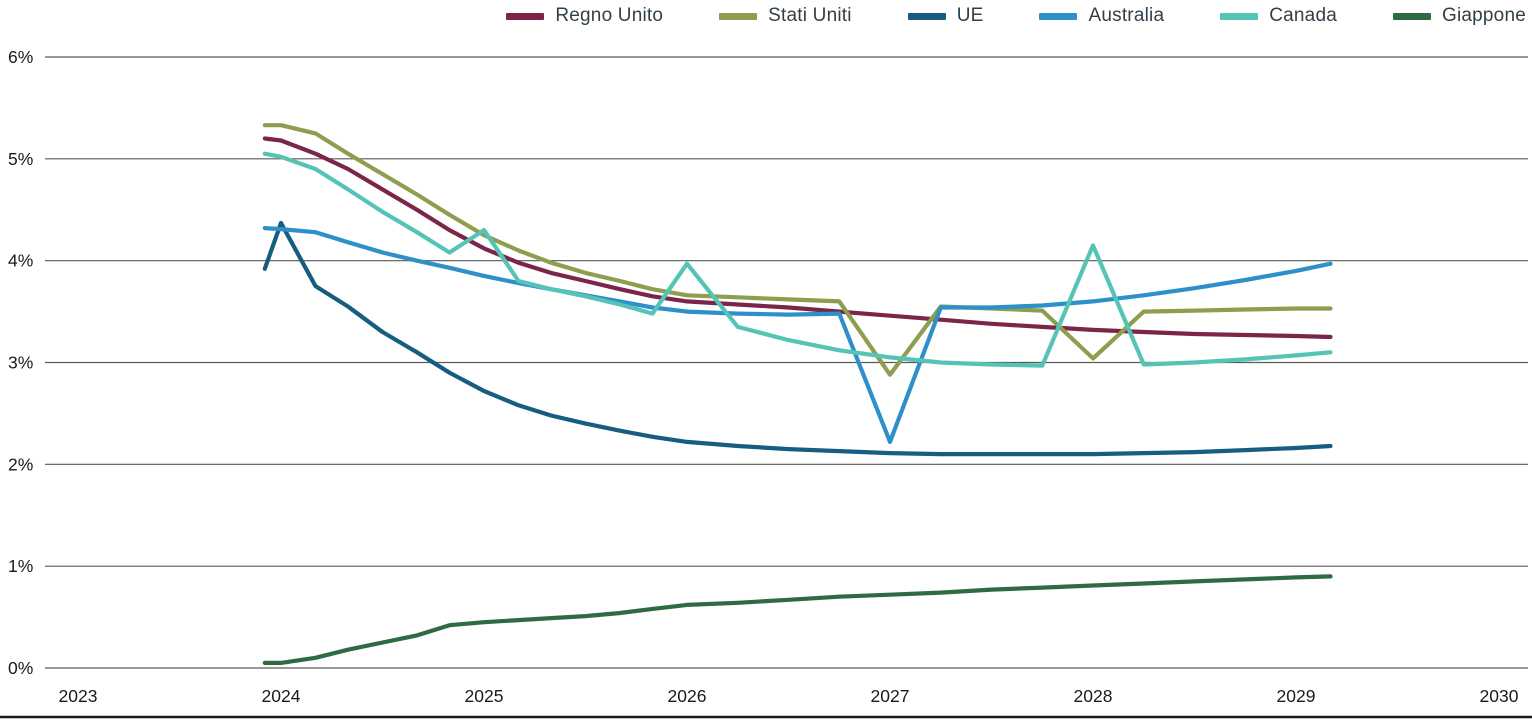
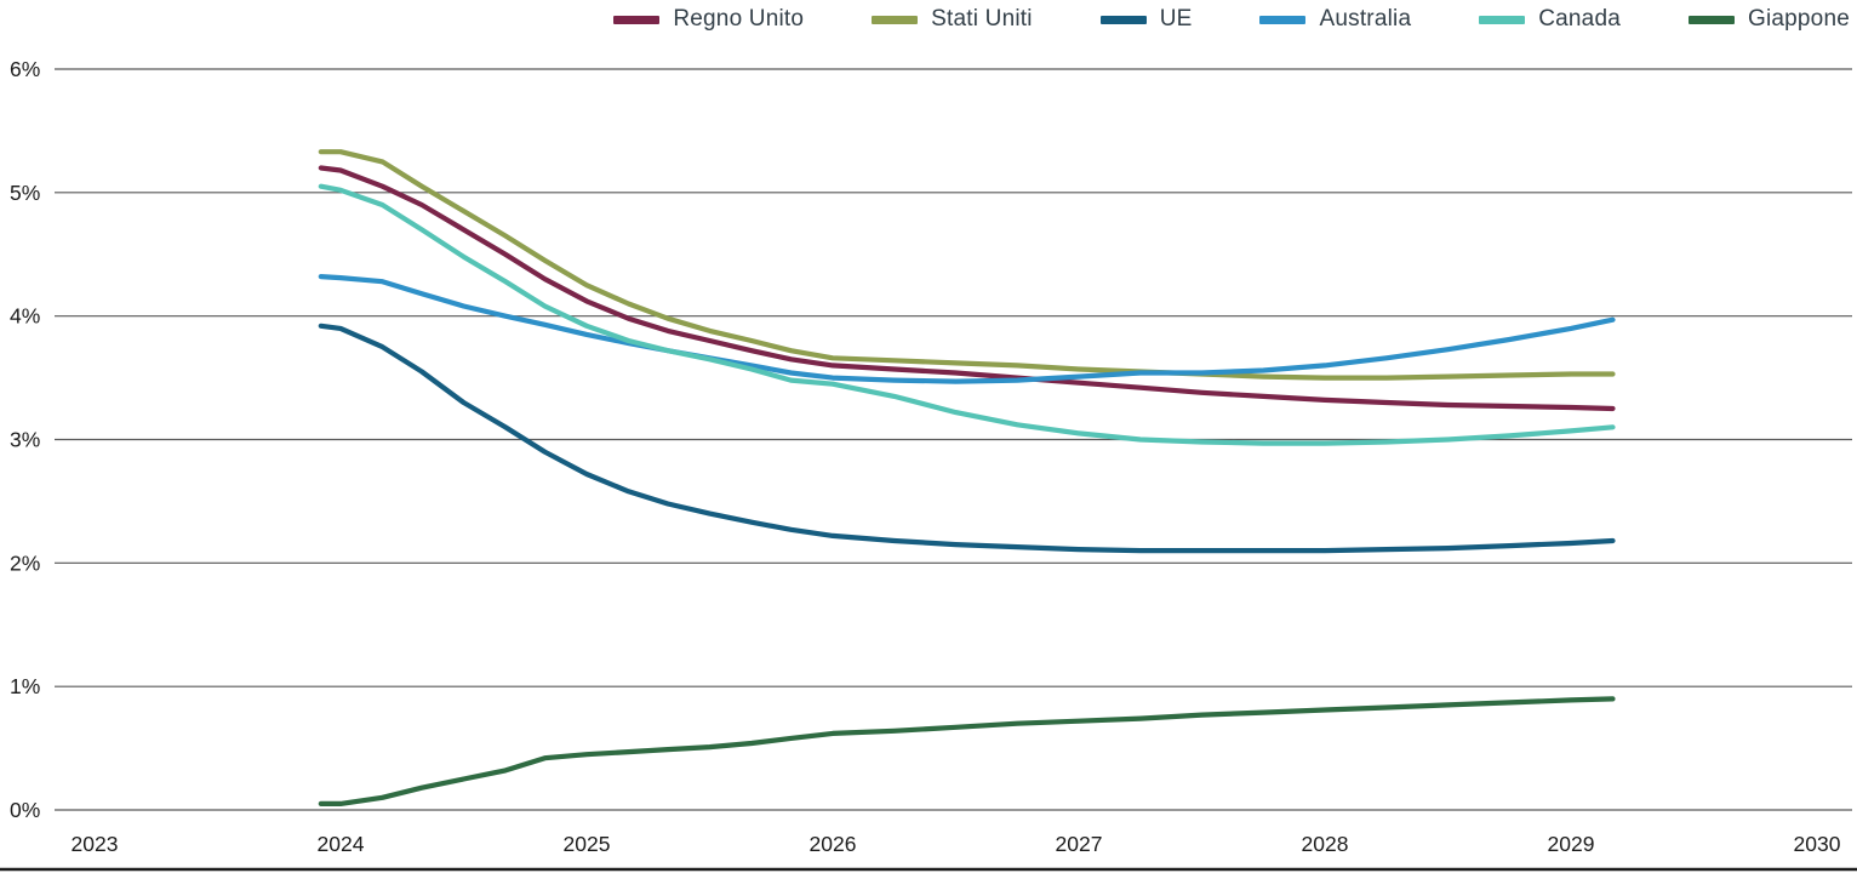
UE/2024: 4.37% -> 3.90%
Canada/2025: 4.30% -> 3.92%
Canada/2026: 3.97% -> 3.45%
Stati Uniti/2027: 2.88% -> 3.57%
Australia/2027: 2.22% -> 3.51%
Stati Uniti/2028: 3.04% -> 3.50%
Canada/2028: 4.15% -> 2.97%
